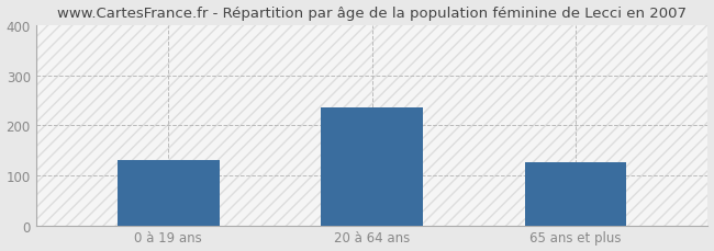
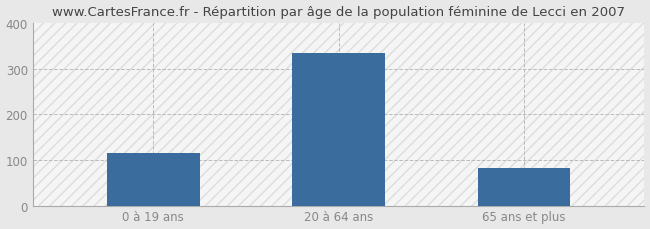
0 à 19 ans: 130 -> 116
20 à 64 ans: 235 -> 333
65 ans et plus: 125 -> 83
